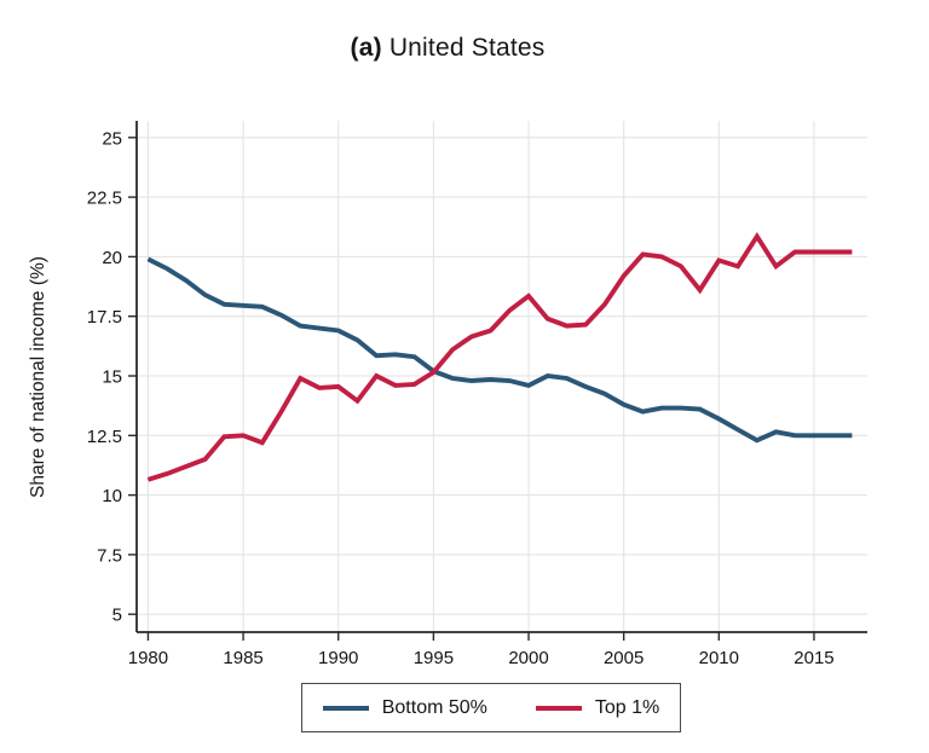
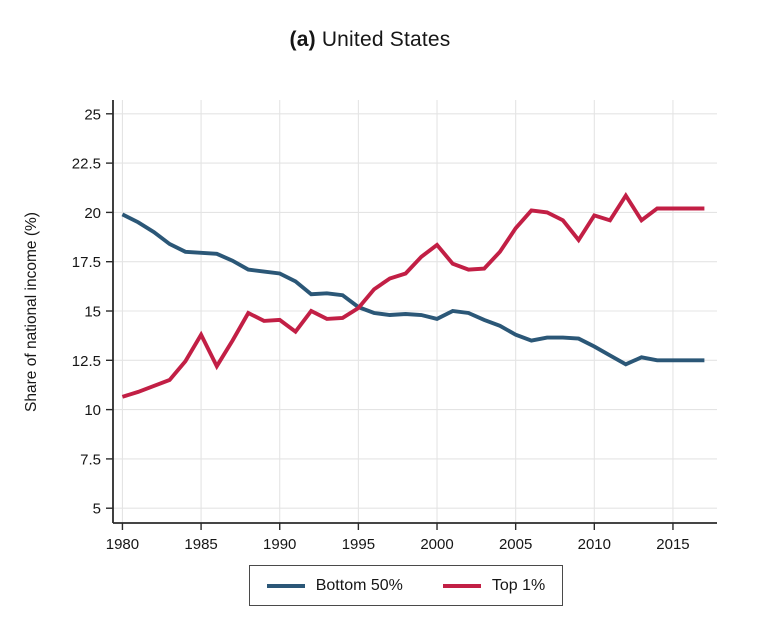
Top 1%/1985: 12.5 -> 13.8
